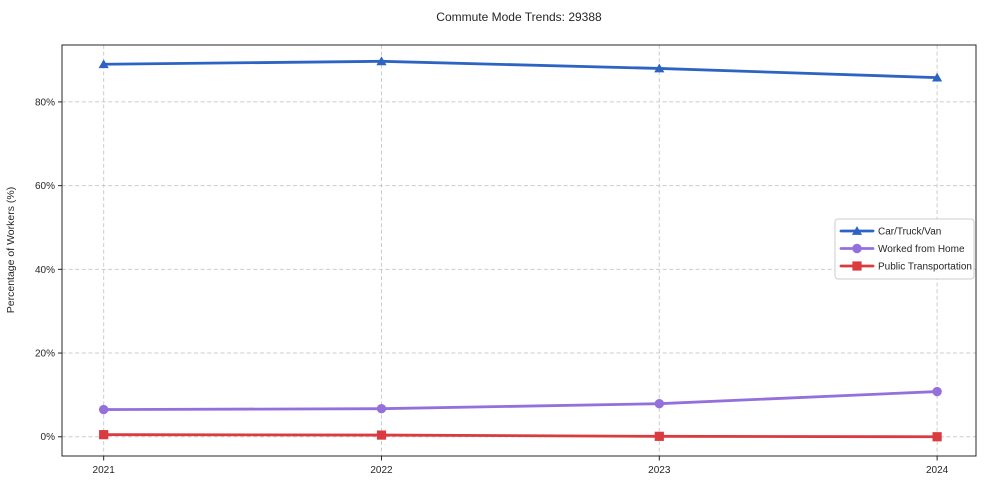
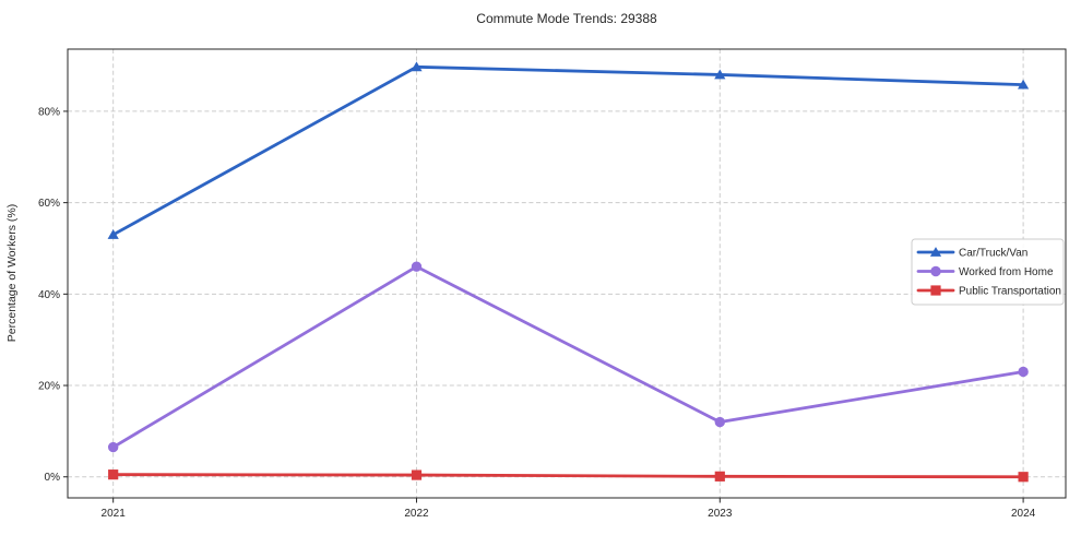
Car/Truck/Van/2021: 89% -> 53%
Worked from Home/2022: 7% -> 46%
Worked from Home/2023: 8% -> 12%
Worked from Home/2024: 11% -> 23%
